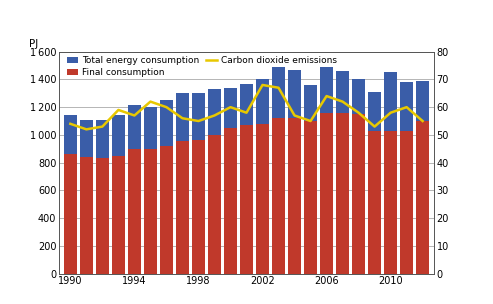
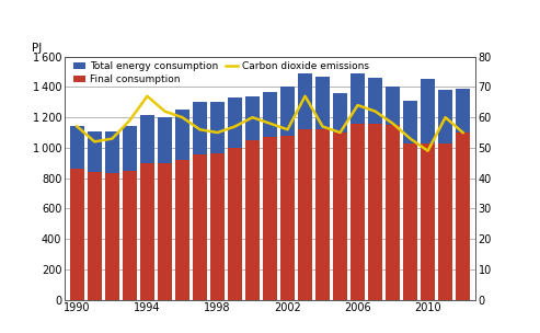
Carbon dioxide emissions/1990: 54 -> 57
Carbon dioxide emissions/1994: 57 -> 67
Carbon dioxide emissions/2002: 68 -> 56
Carbon dioxide emissions/2010: 58 -> 49
